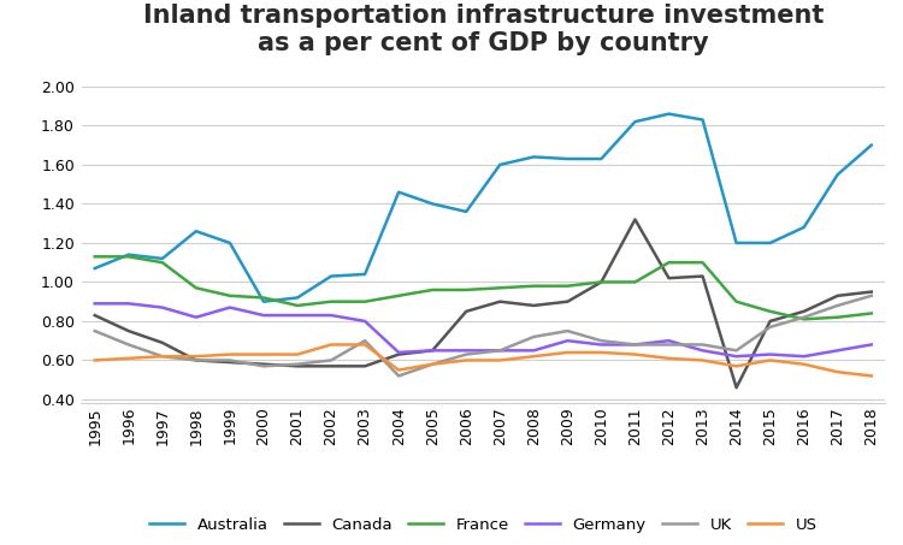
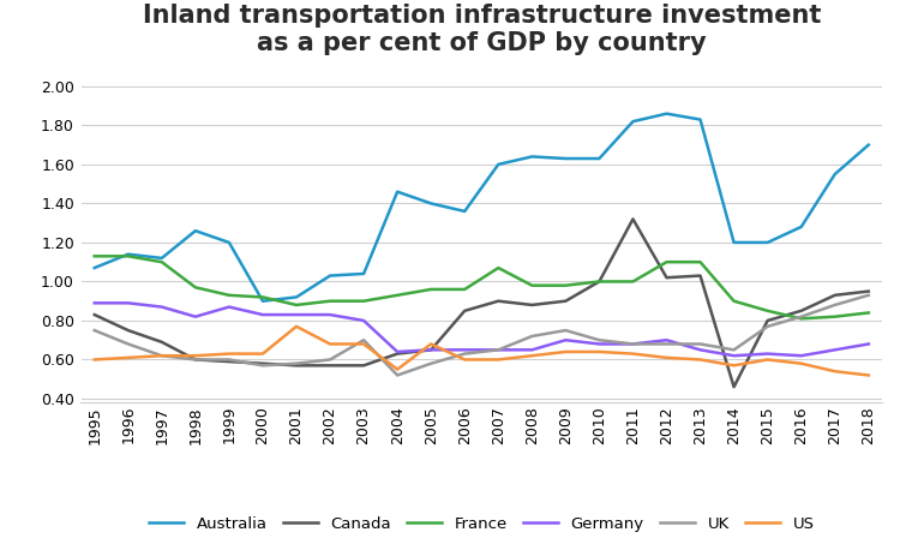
US/2001: 0.63 -> 0.77
US/2005: 0.58 -> 0.68
France/2007: 0.97 -> 1.07
